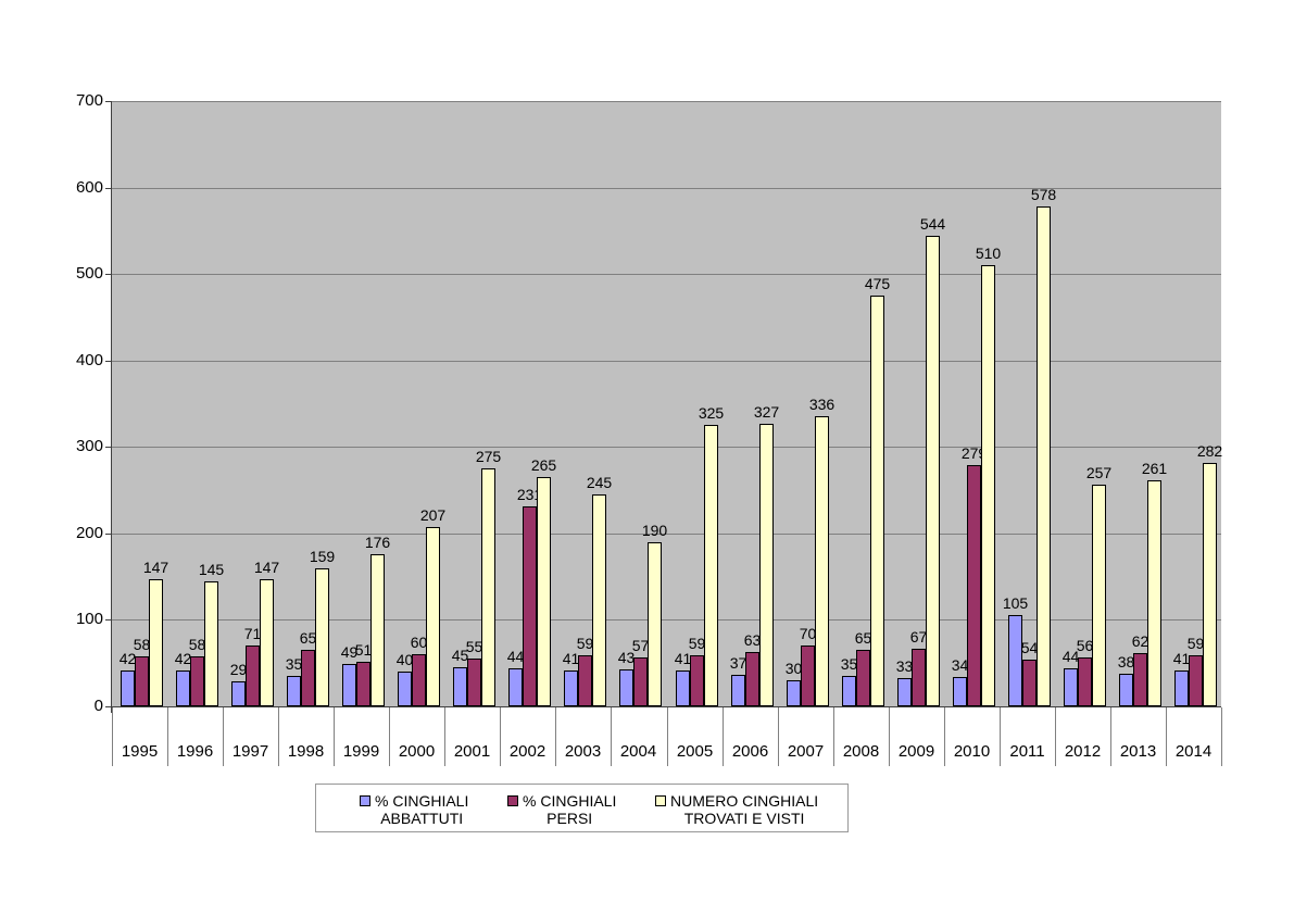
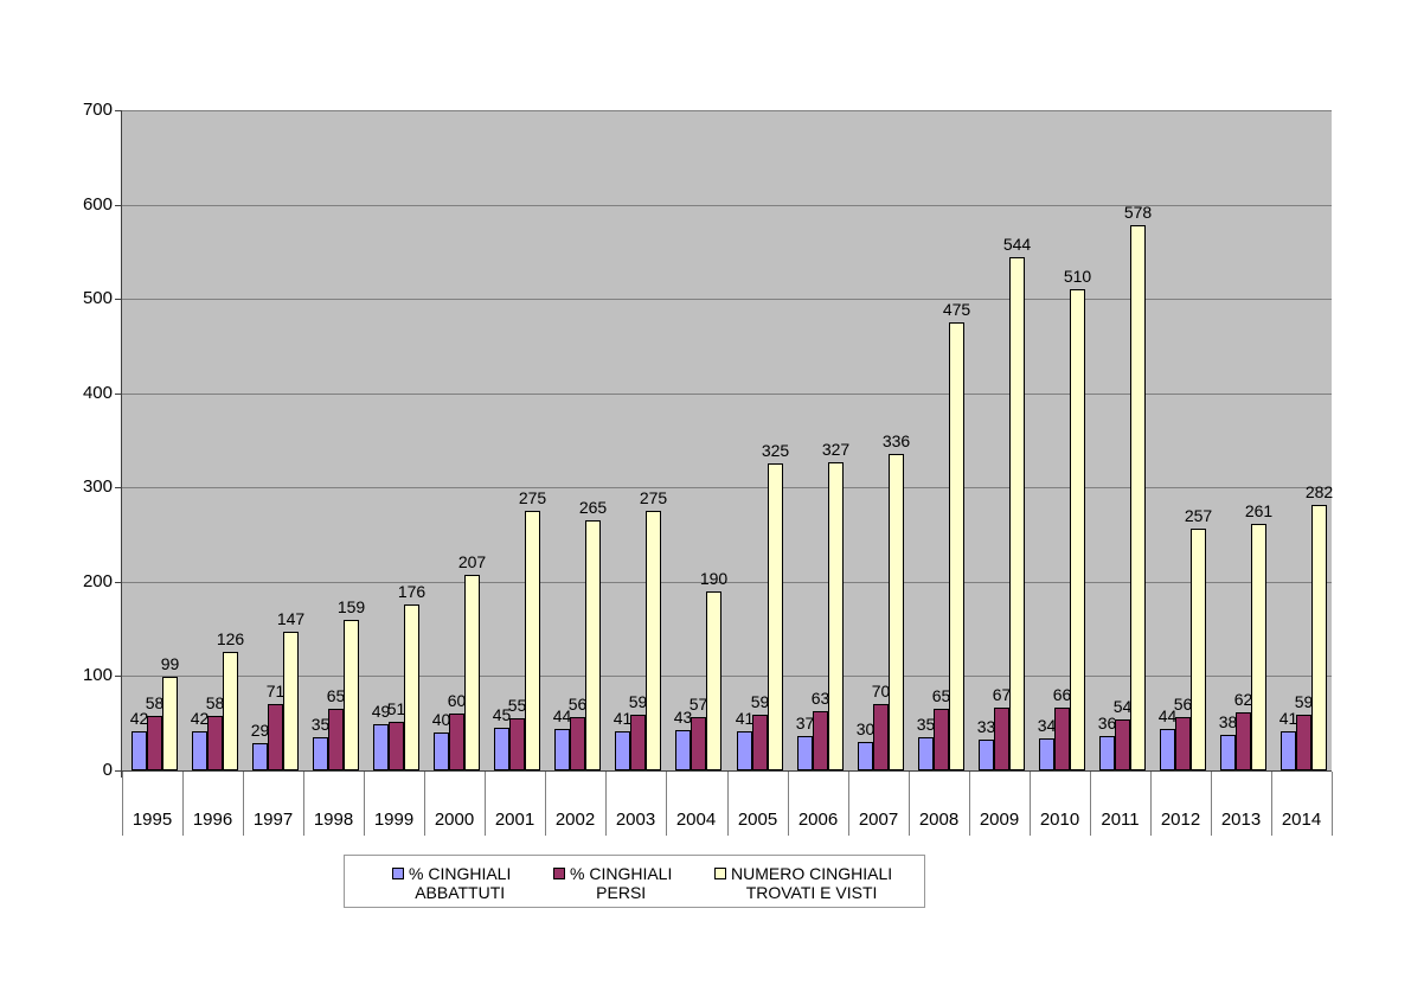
NUMERO CINGHIALI TROVATI E VISTI/1995: 147 -> 99
NUMERO CINGHIALI TROVATI E VISTI/1996: 145 -> 126
% CINGHIALI PERSI/2002: 231 -> 56
NUMERO CINGHIALI TROVATI E VISTI/2003: 245 -> 275
% CINGHIALI PERSI/2010: 279 -> 66
% CINGHIALI ABBATTUTI/2011: 105 -> 36
